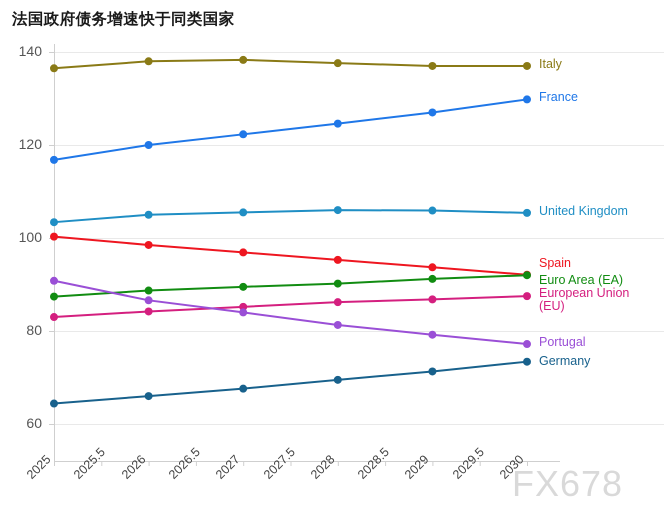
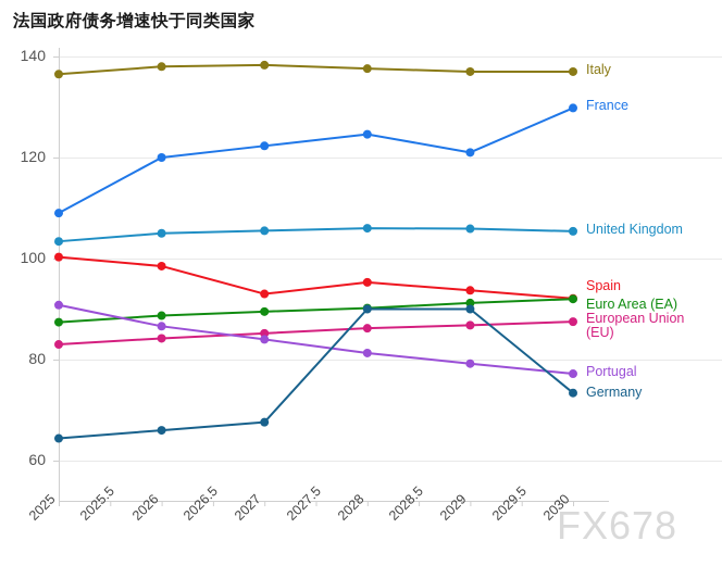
France/2025: 117 -> 109
Spain/2027: 97 -> 93
Germany/2028: 70 -> 90
France/2029: 127 -> 121
Germany/2029: 71 -> 90
